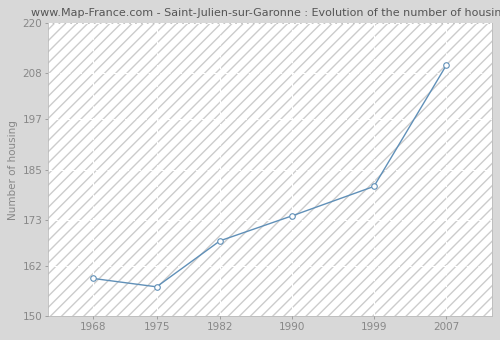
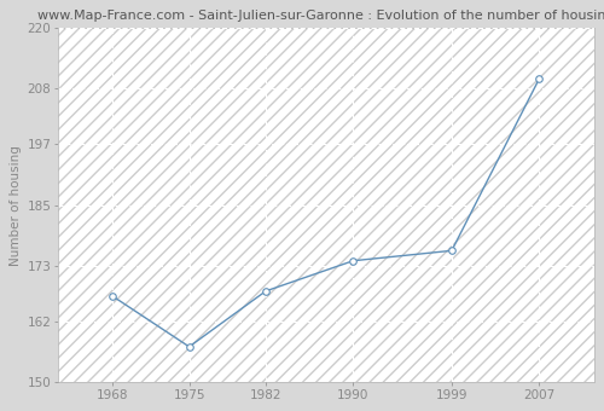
1968: 159 -> 167
1999: 181 -> 176
